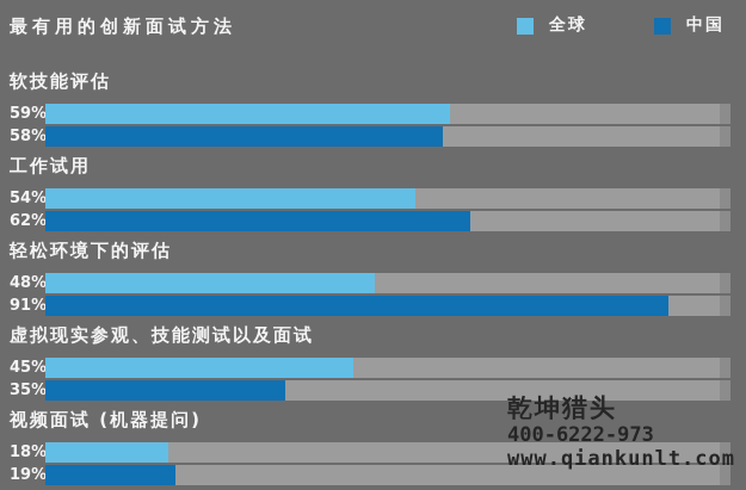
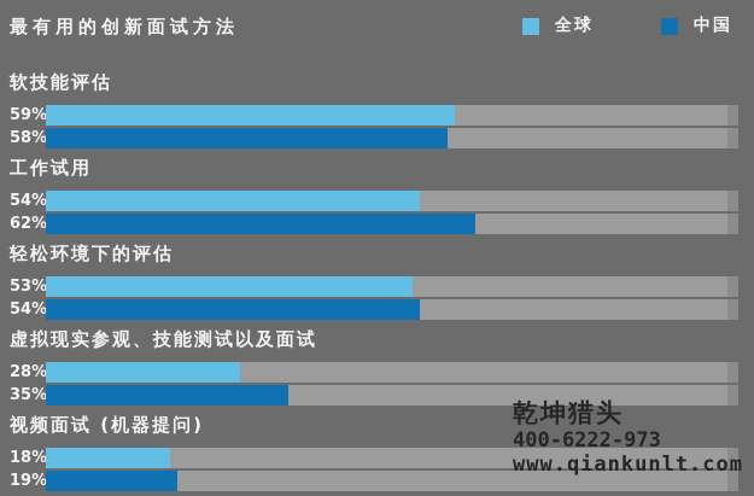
全球/轻松环境下的评估: 48% -> 53%
中国/轻松环境下的评估: 91% -> 54%
全球/虚拟现实参观、技能测试以及面试: 45% -> 28%
